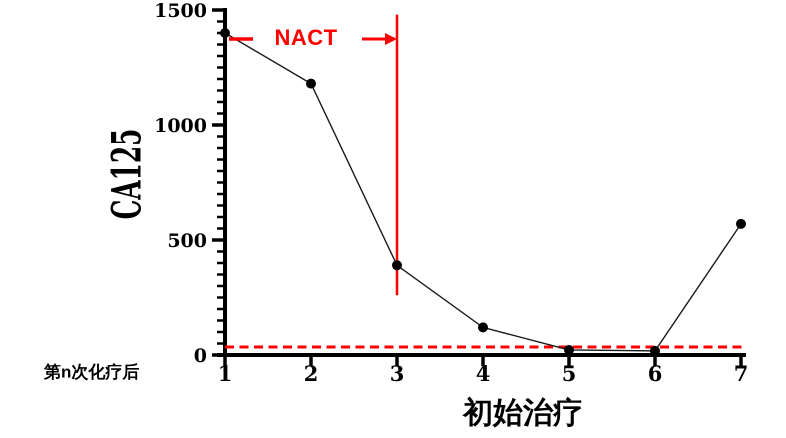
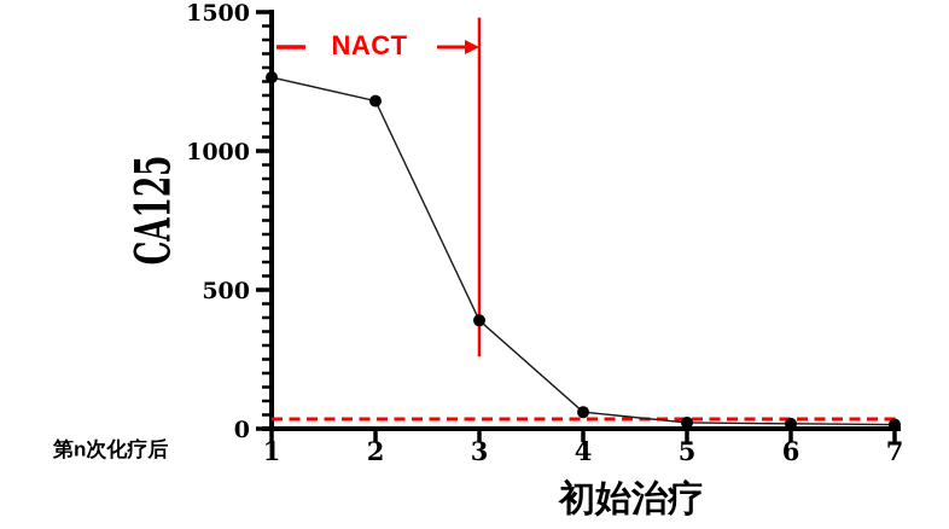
1: 1400 -> 1260
4: 120 -> 60
7: 570 -> 20
